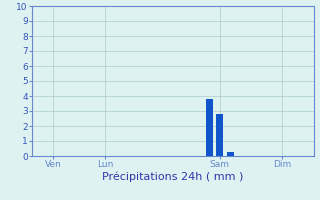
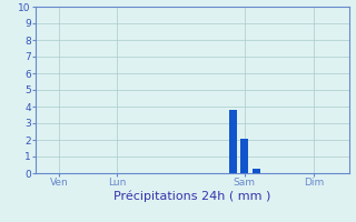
Sam: 2.8 -> 2.1
